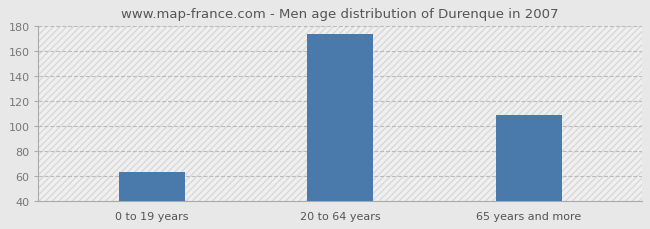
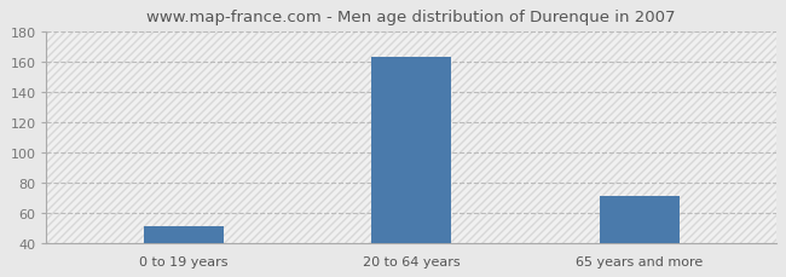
0 to 19 years: 63 -> 51
20 to 64 years: 173 -> 163
65 years and more: 109 -> 71
